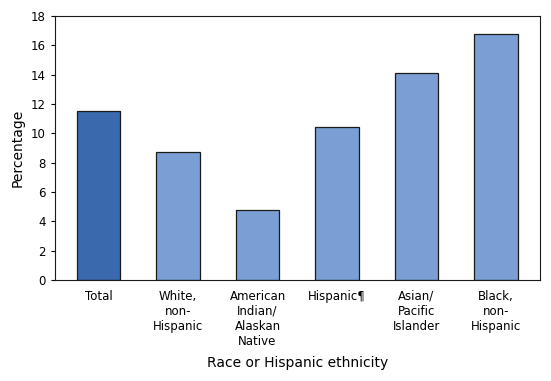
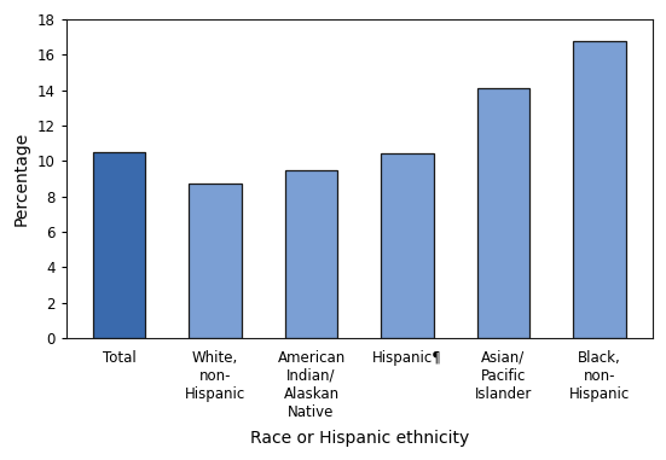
Total: 11.5 -> 10.5
American Indian/ Alaskan Native: 4.8 -> 9.5
